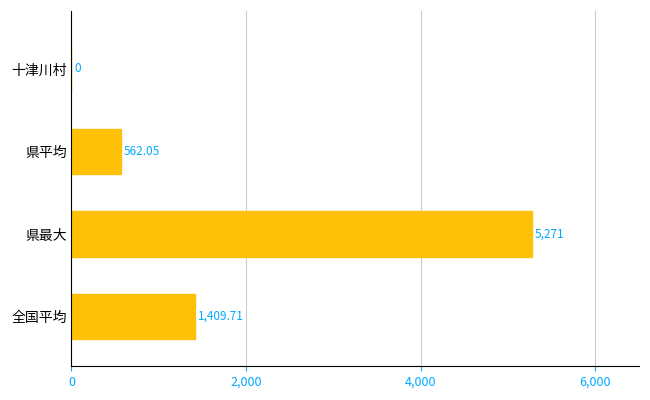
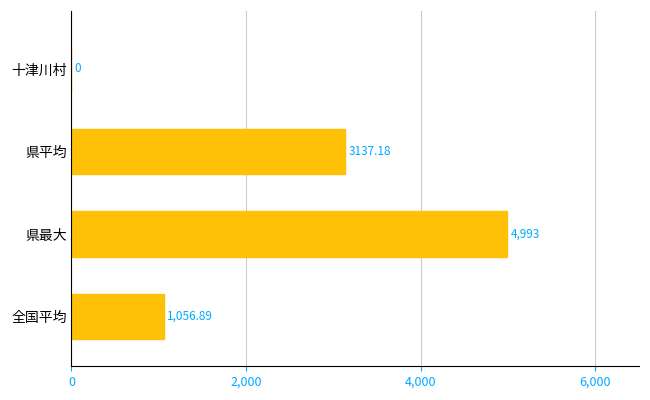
県平均: 562.05 -> 3137.18
県最大: 5,271 -> 4,993
全国平均: 1,409.71 -> 1,056.89
